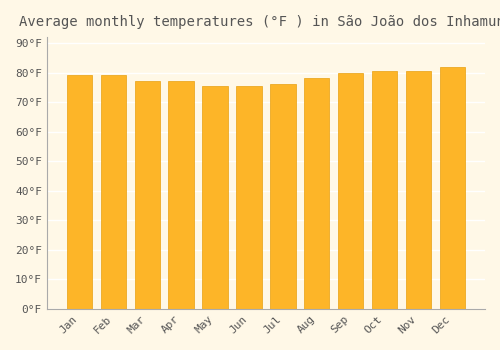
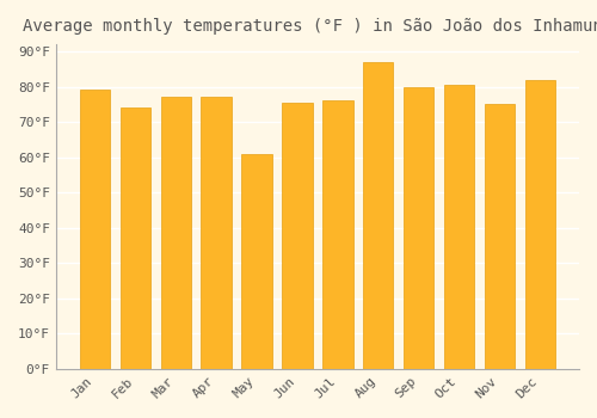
Feb: 79.0°F -> 74.0°F
May: 75.5°F -> 61.0°F
Aug: 78.0°F -> 87.0°F
Nov: 80.5°F -> 75.0°F
